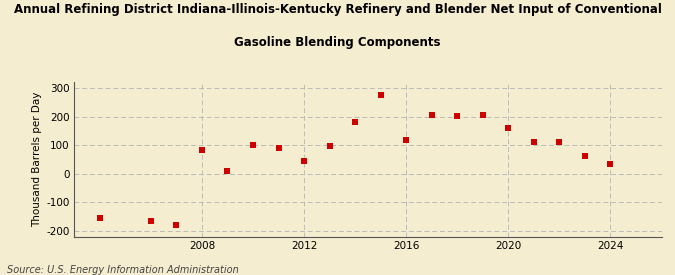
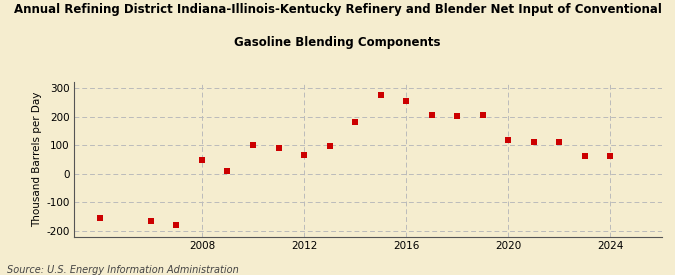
2008: 85 -> 48
2012: 45 -> 65
2016: 120 -> 256
2020: 160 -> 118
2024: 35 -> 63
